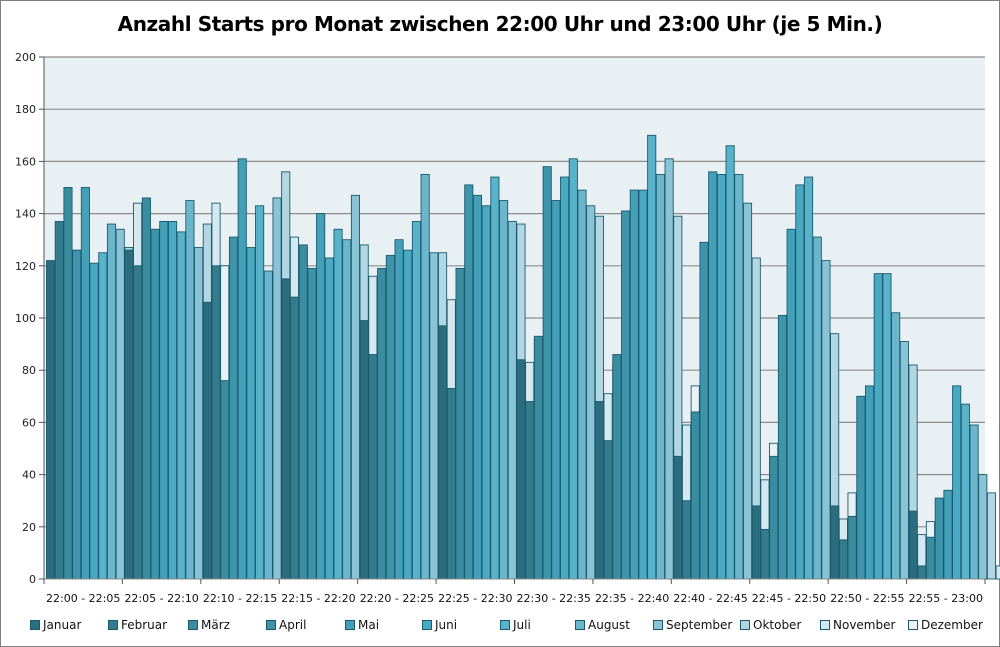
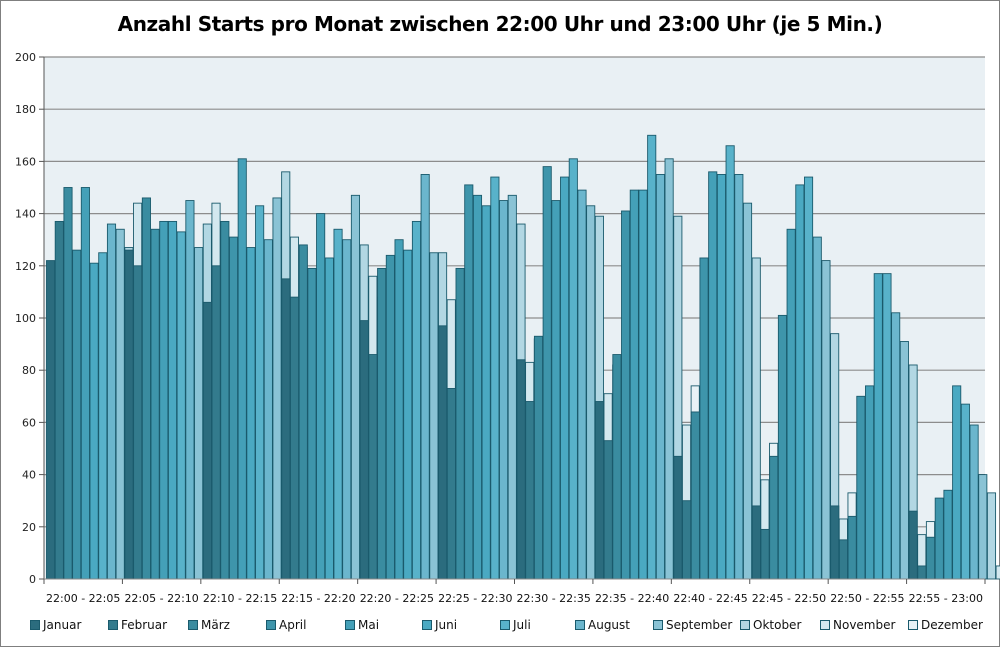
März/22:10 - 22:15: 76 -> 137
August/22:10 - 22:15: 118 -> 130
September/22:25 - 22:30: 137 -> 147
April/22:40 - 22:45: 129 -> 123
